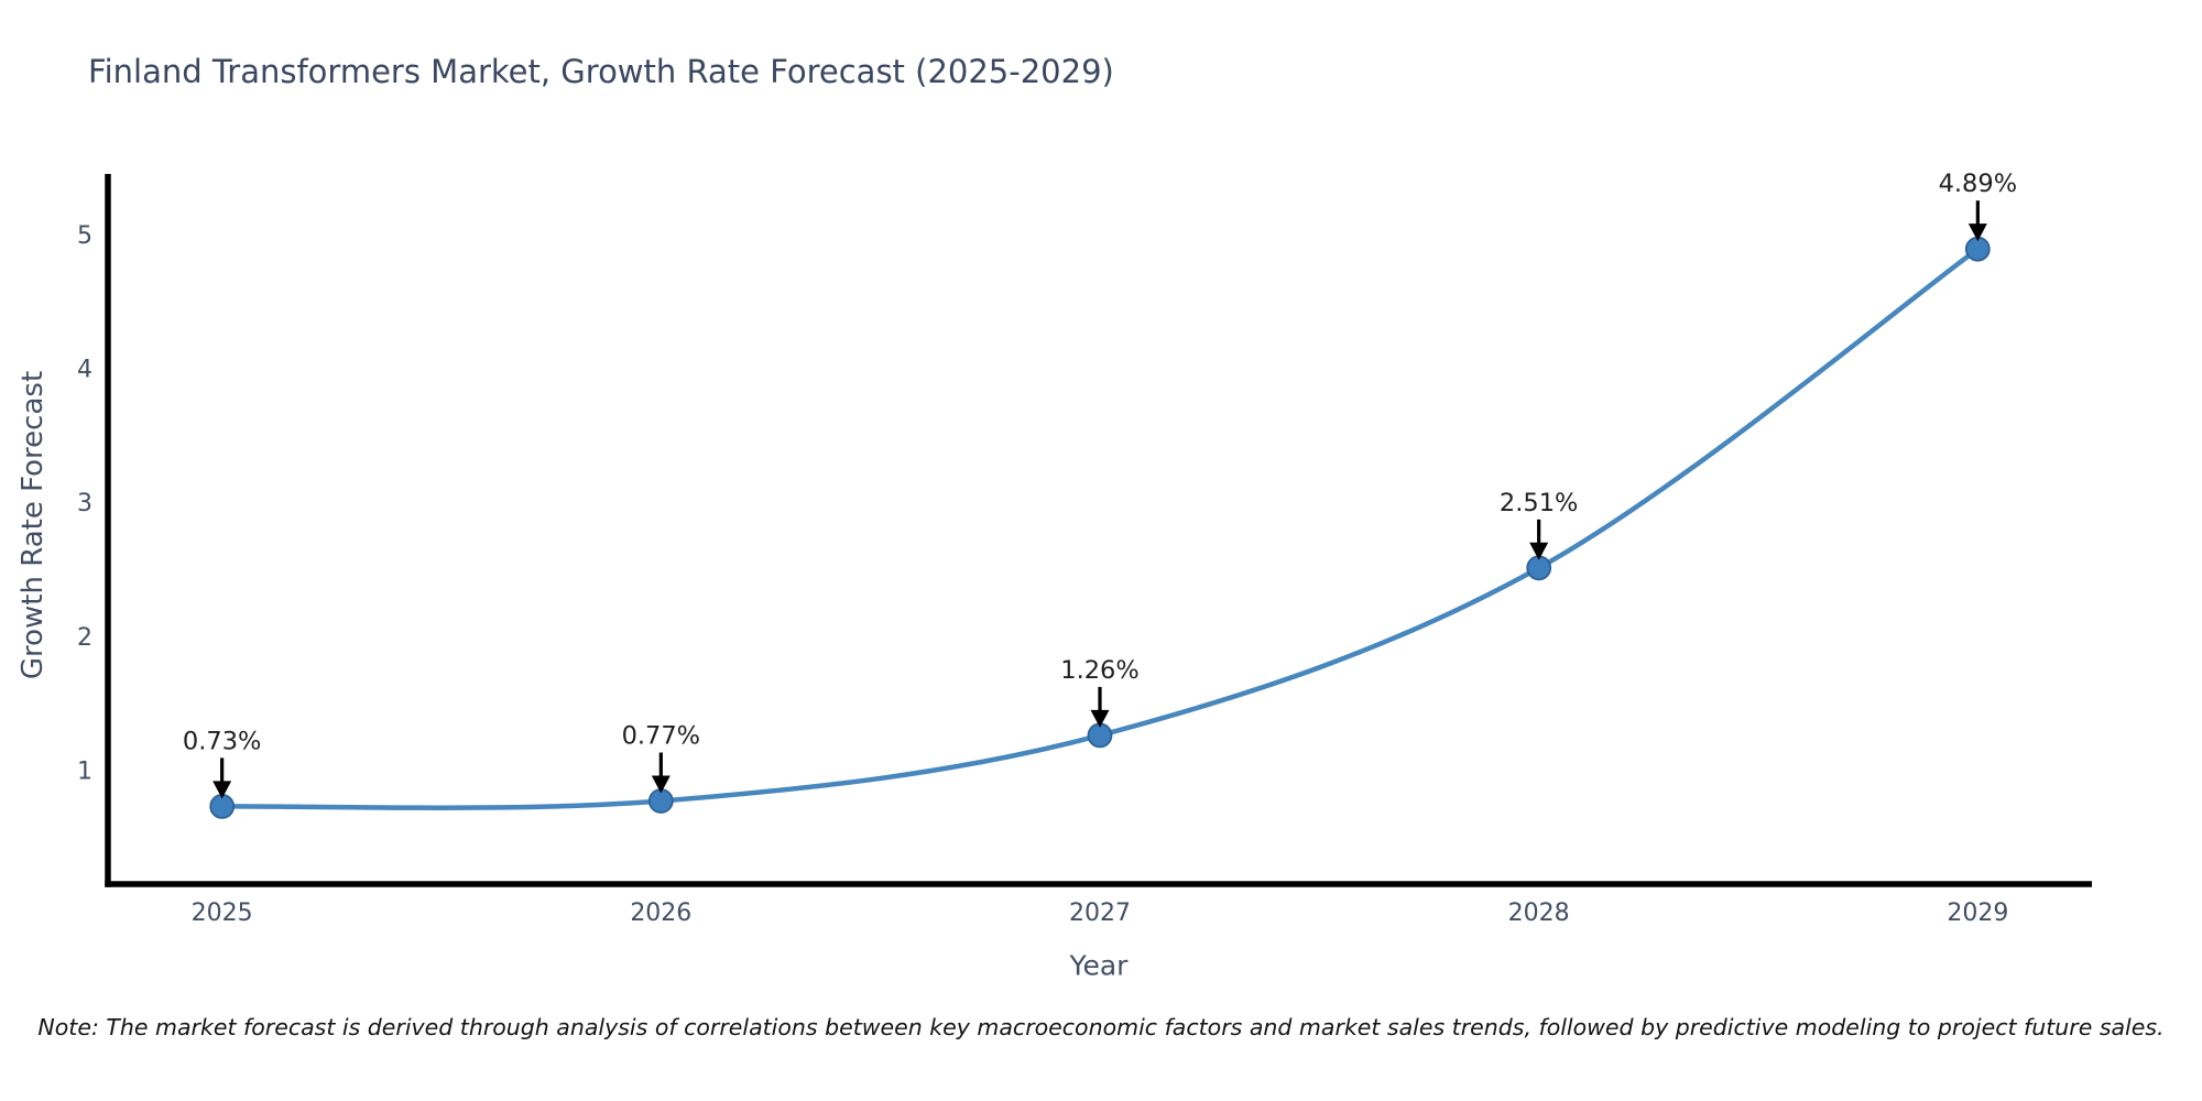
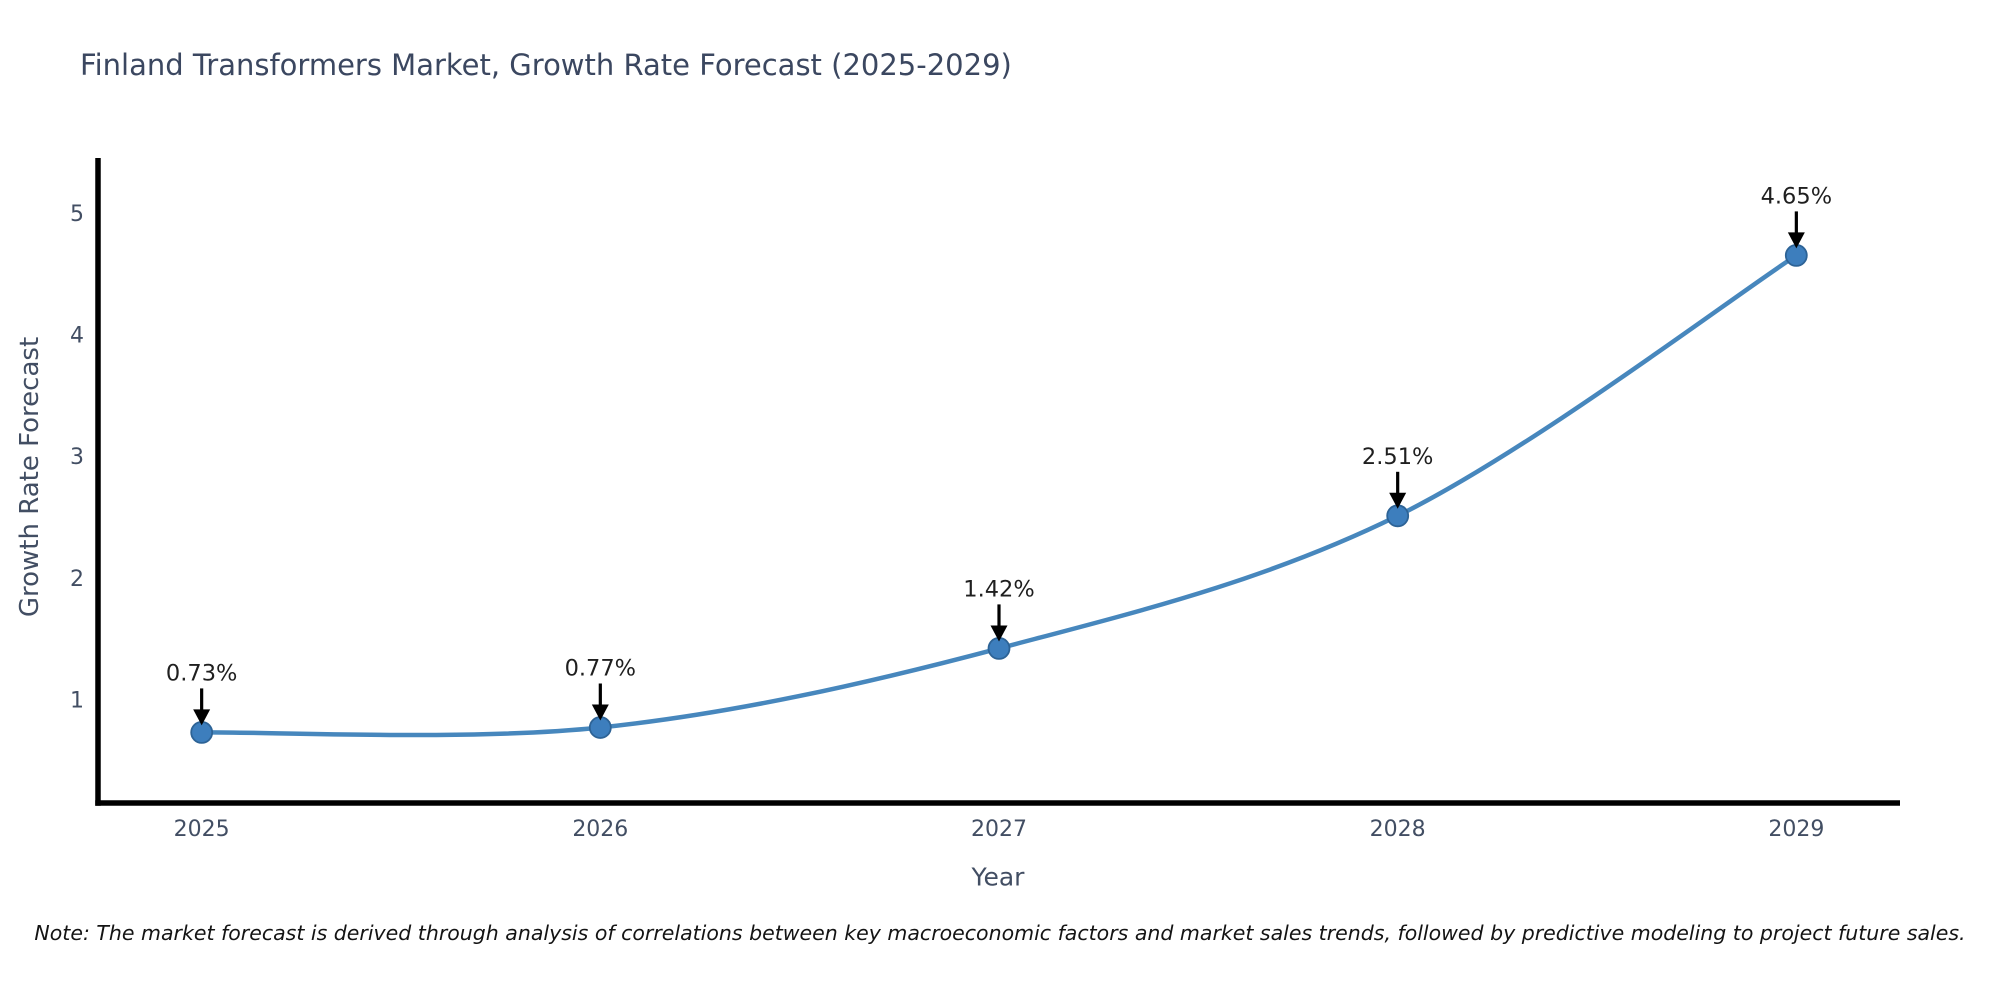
2027: 1.26% -> 1.42%
2029: 4.89% -> 4.65%
